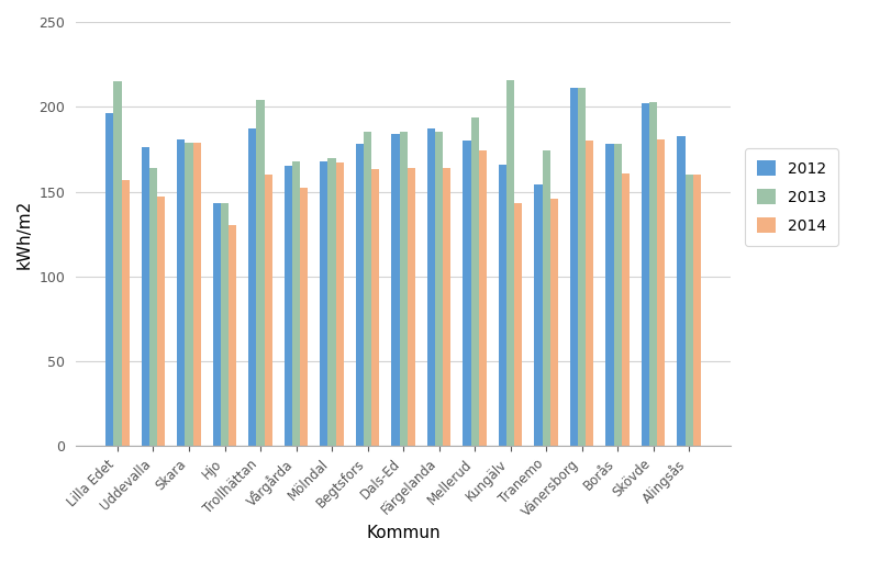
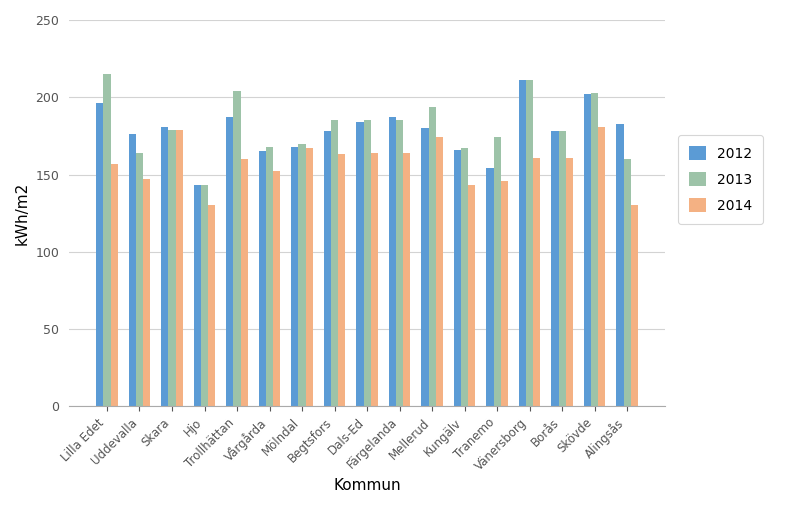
2013/Kungälv: 216 -> 167
2014/Vänersborg: 180 -> 161
2014/Alingsås: 160 -> 130
